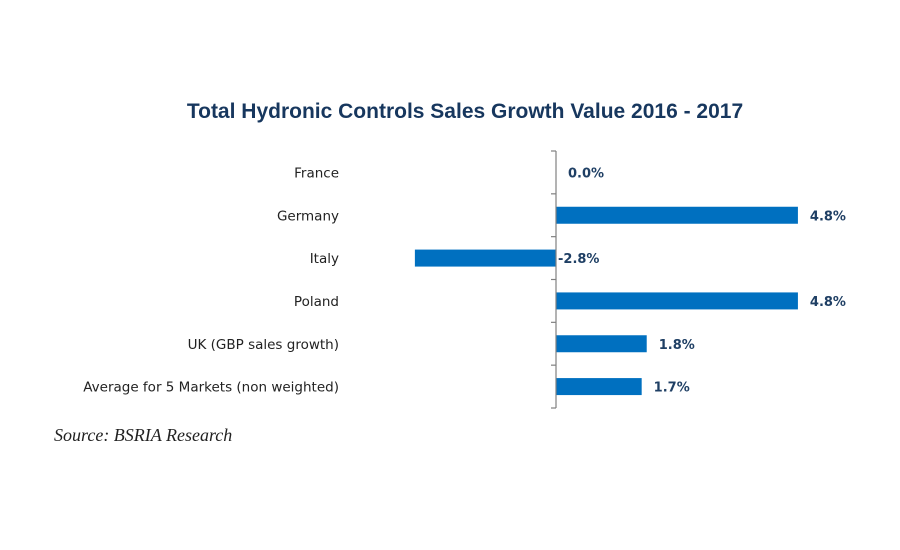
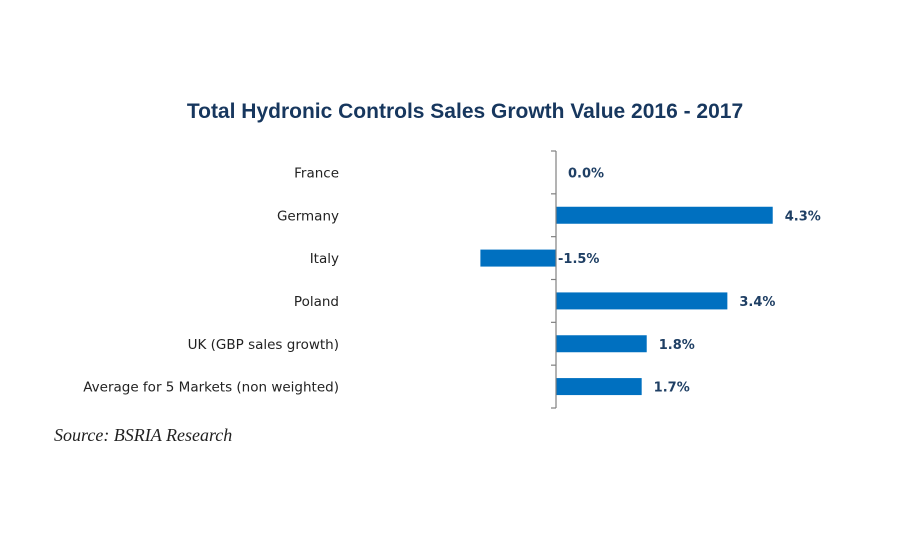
Germany: 4.8% -> 4.3%
Italy: -2.8% -> -1.5%
Poland: 4.8% -> 3.4%
